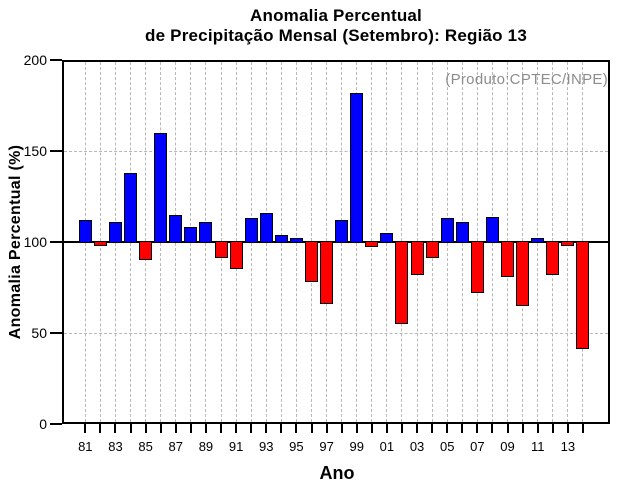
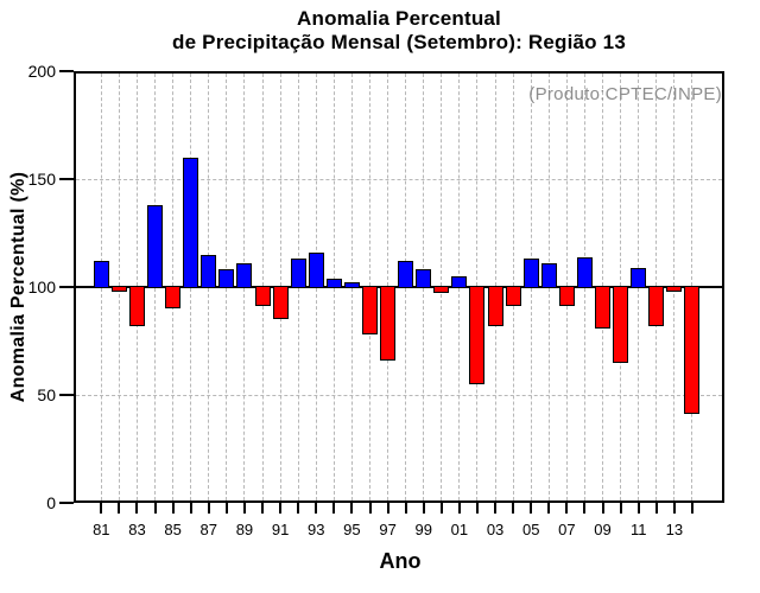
83: 111 -> 82
99: 182 -> 108
07: 72 -> 91
11: 102 -> 109
